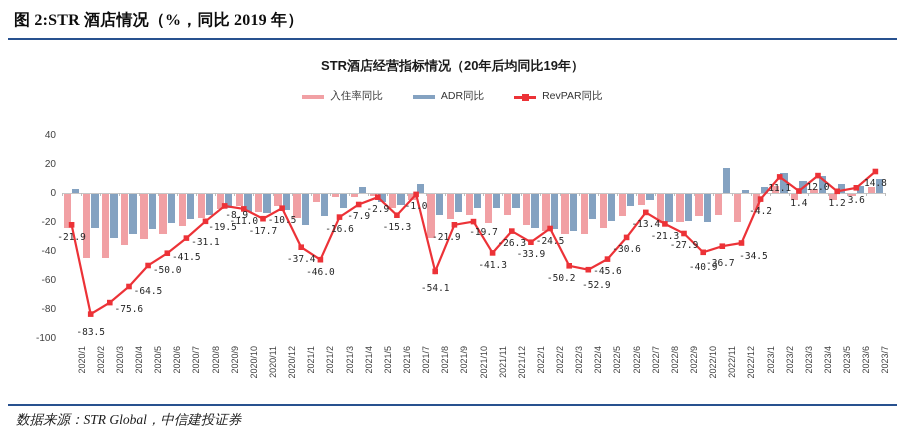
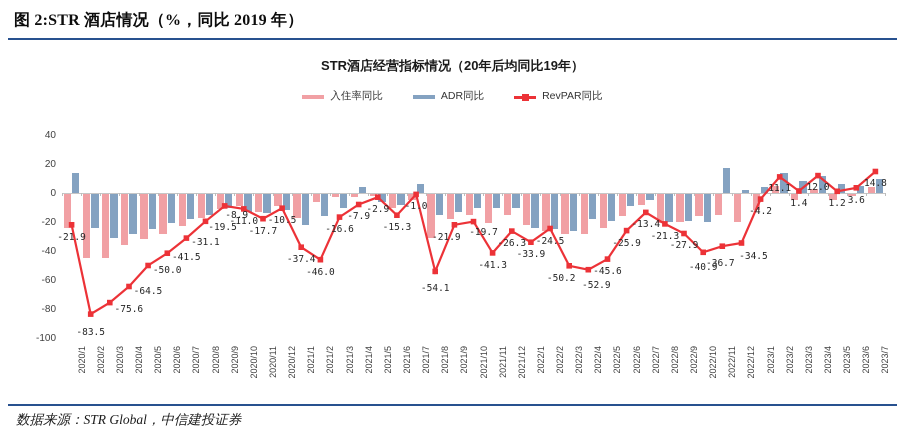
ADR同比/2020/1: 3 -> 14
RevPAR同比/2022/6: -30.6 -> -25.9
